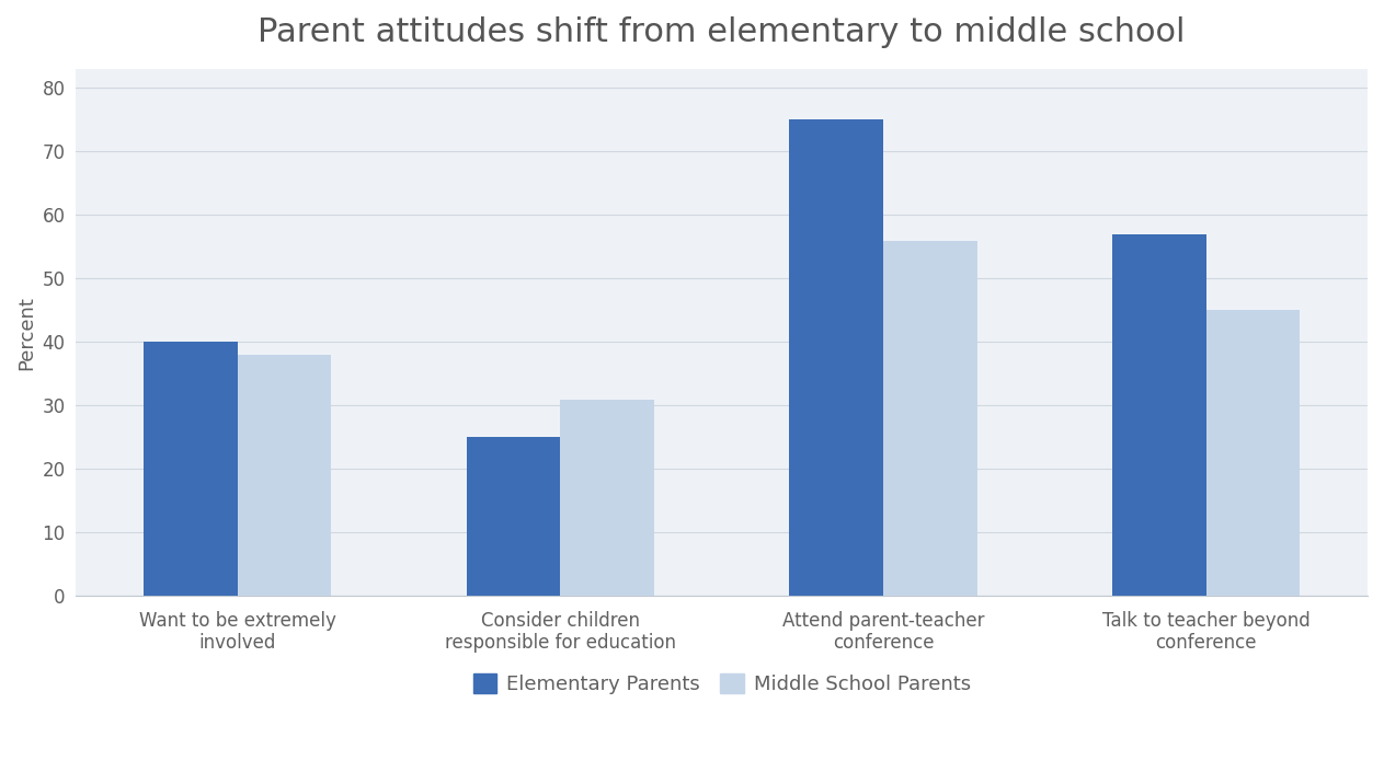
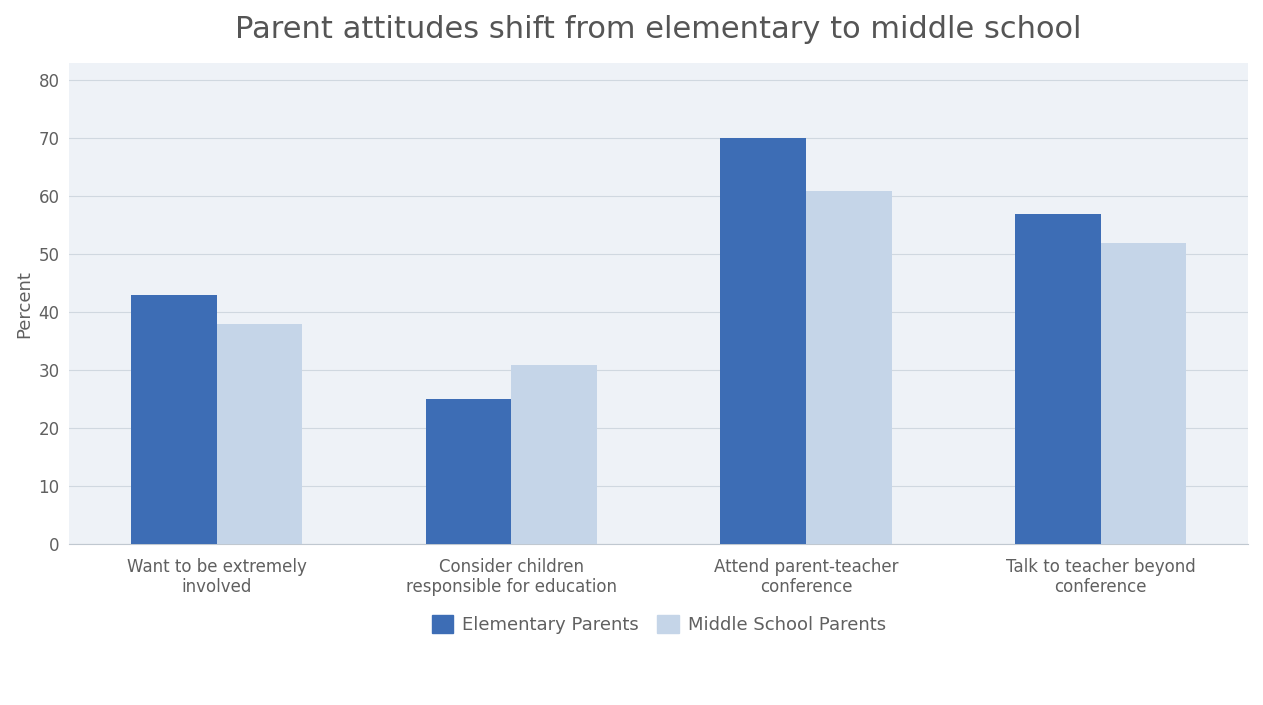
Elementary Parents/Want to be extremely involved: 40 -> 43
Elementary Parents/Attend parent-teacher conference: 75 -> 70
Middle School Parents/Attend parent-teacher conference: 56 -> 61
Middle School Parents/Talk to teacher beyond conference: 45 -> 52
